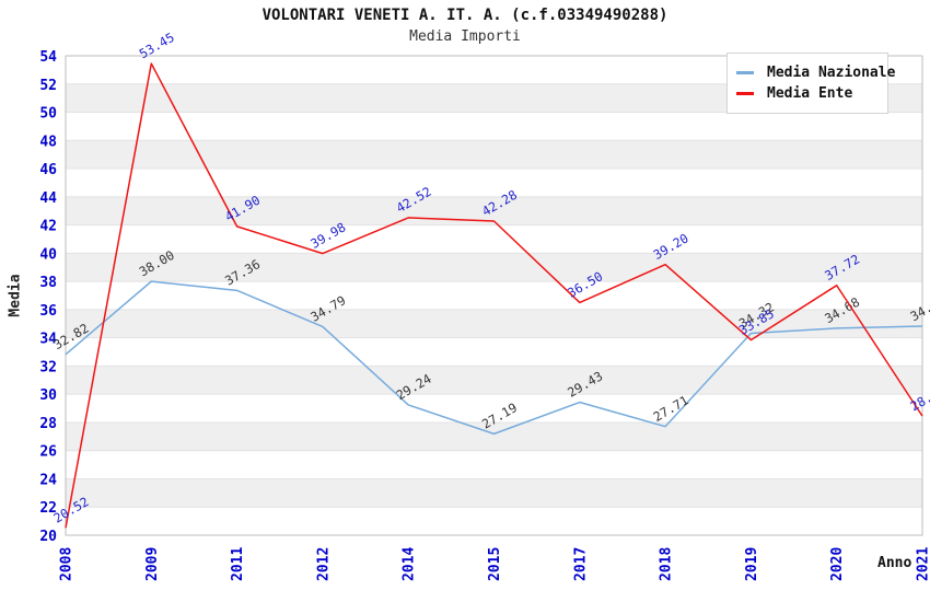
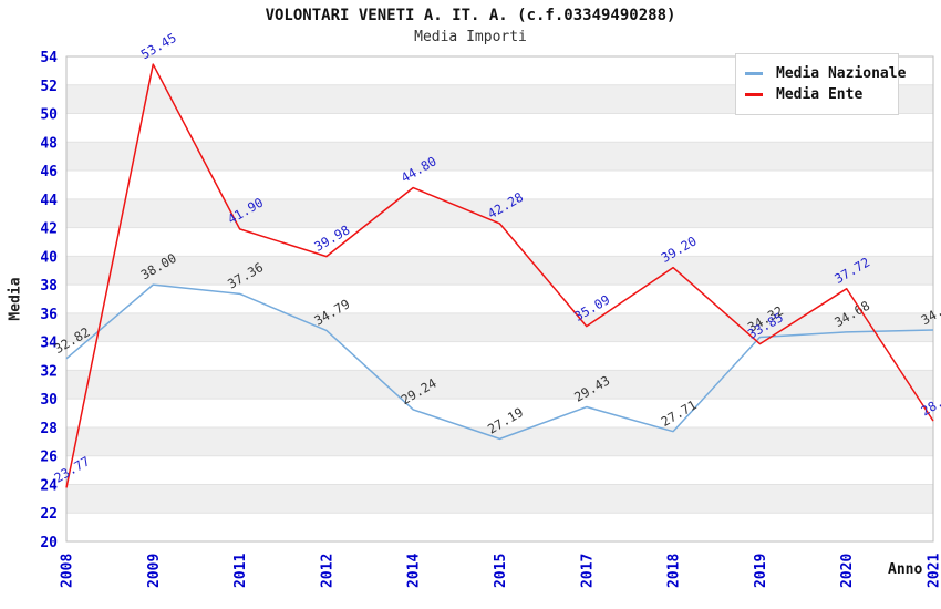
Media Ente/2008: 20.52 -> 23.77
Media Ente/2014: 42.52 -> 44.80
Media Ente/2017: 36.50 -> 35.09
